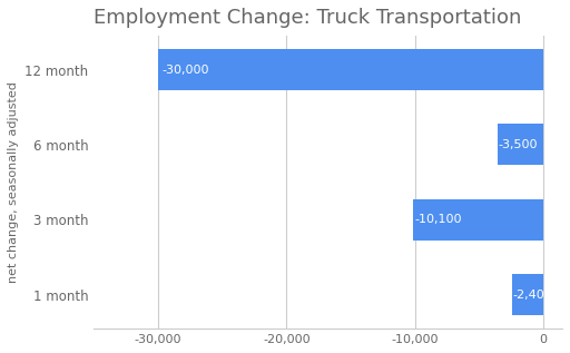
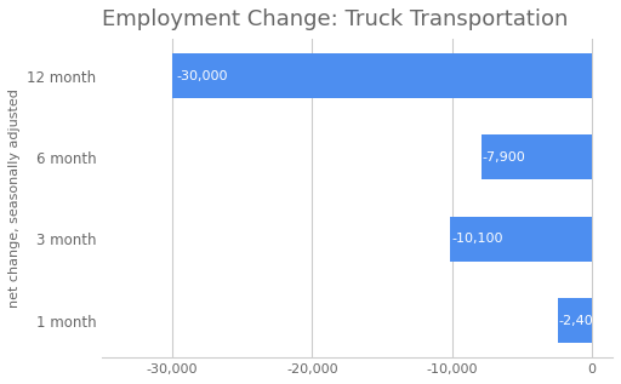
6 month: -3,500 -> -7,900
